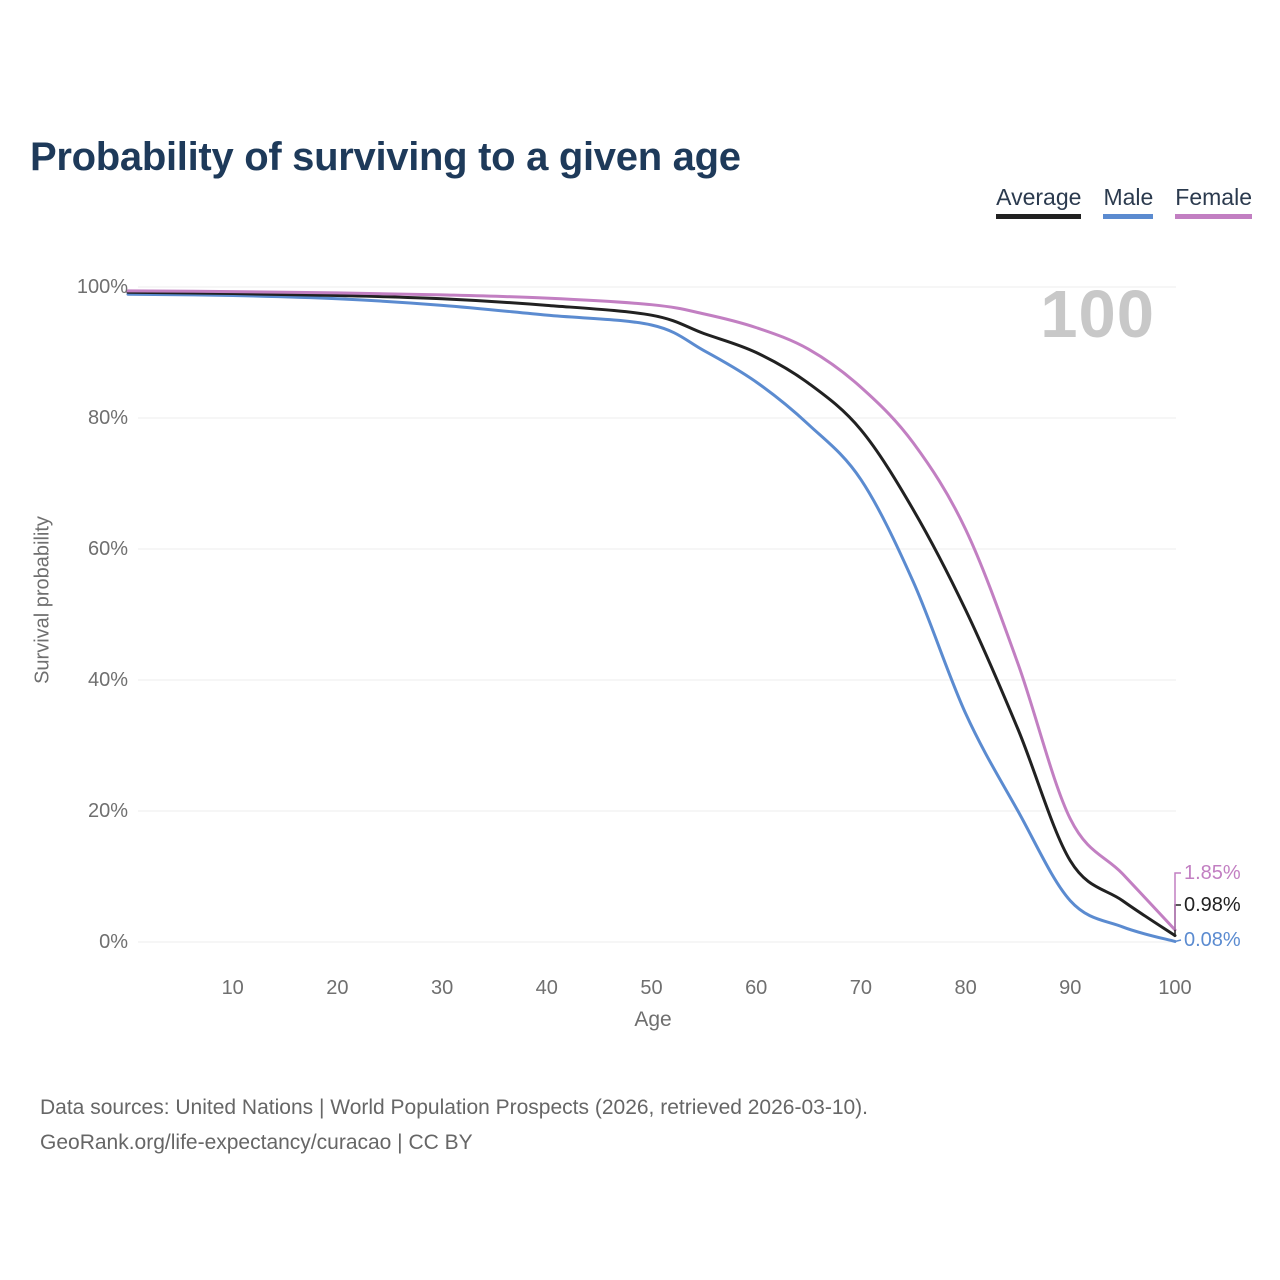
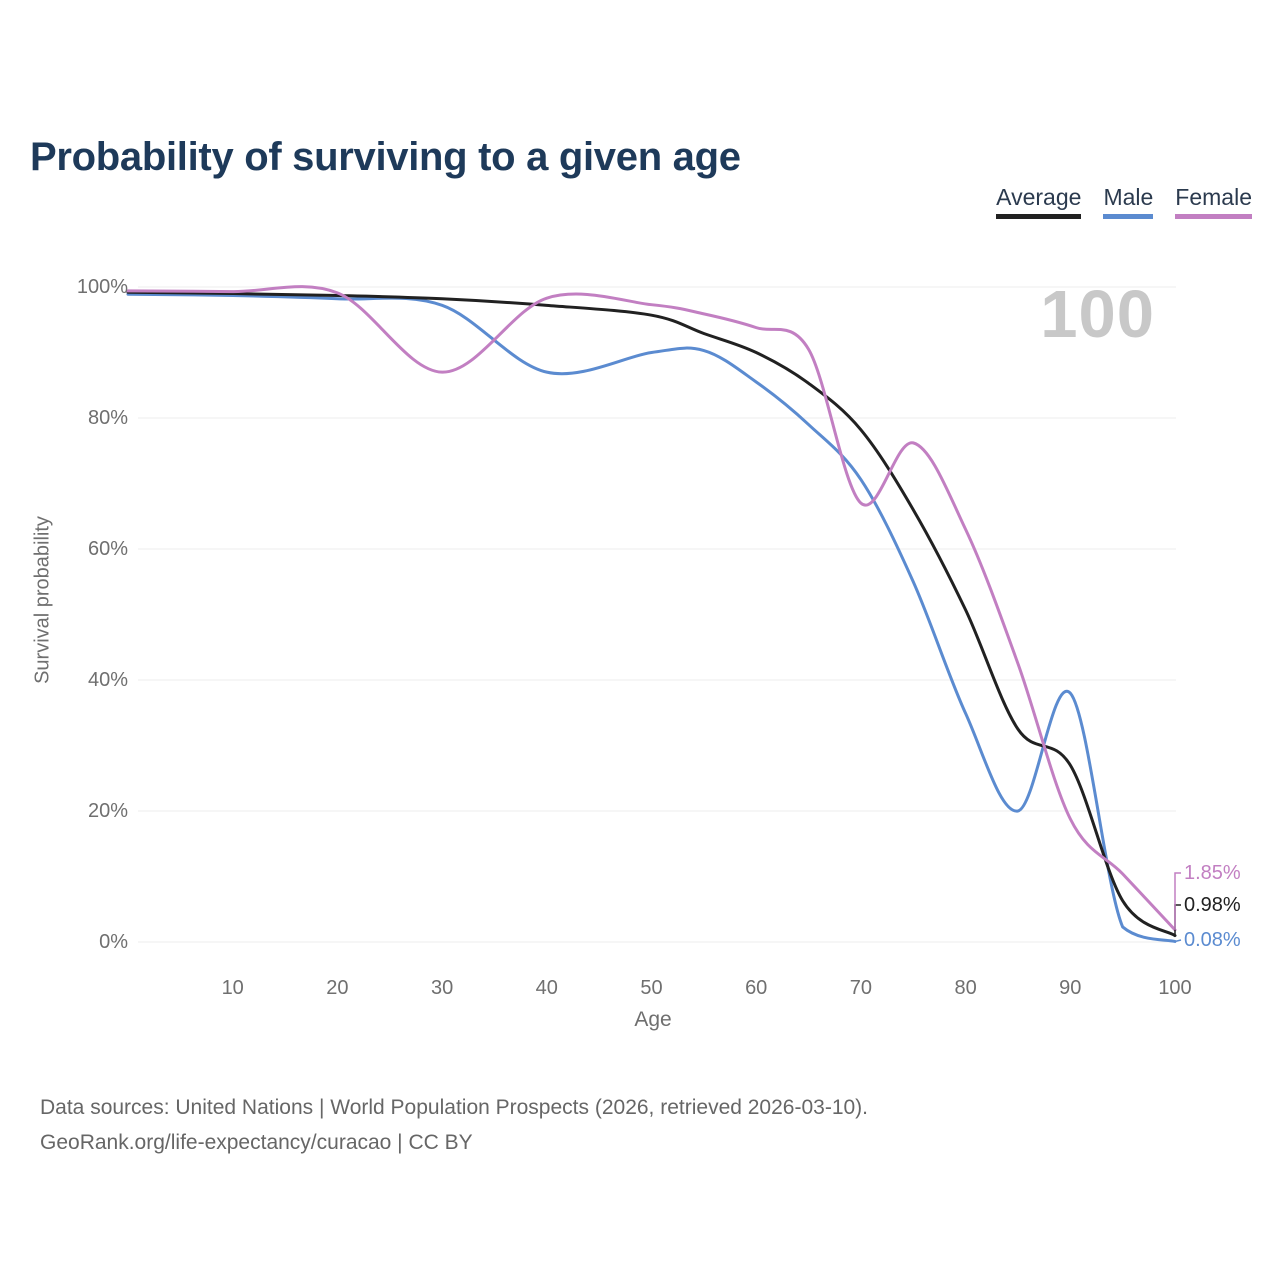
Female/30: 99% -> 87%
Male/40: 96% -> 87%
Male/50: 94% -> 90%
Female/70: 85% -> 67%
Average/90: 12% -> 27%
Male/90: 6% -> 38%
